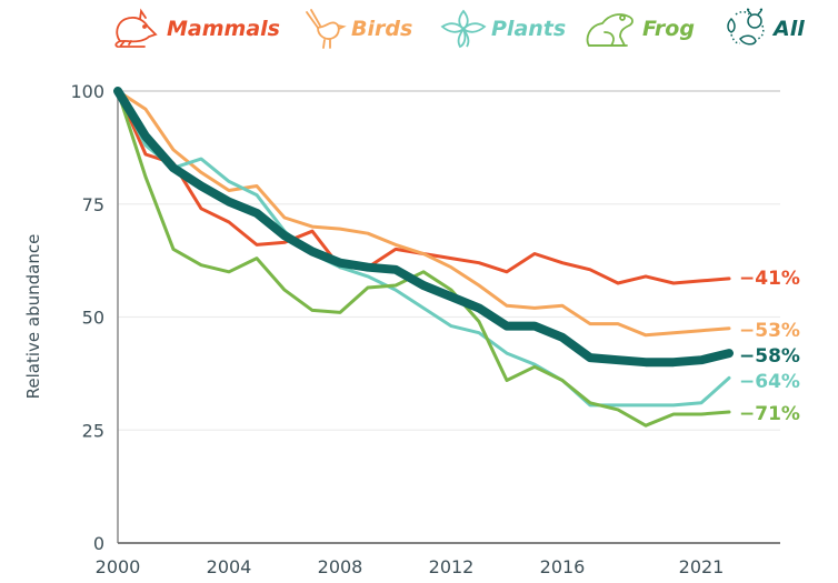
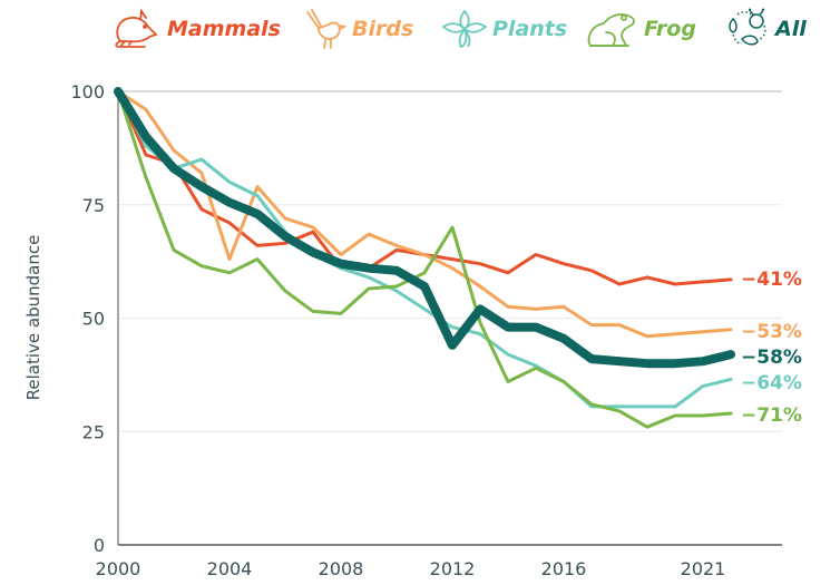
Birds/2004: 78 -> 63
Birds/2008: 70 -> 64
Frog/2012: 56 -> 70
All/2012: 54 -> 44
Plants/2021: 31 -> 35
